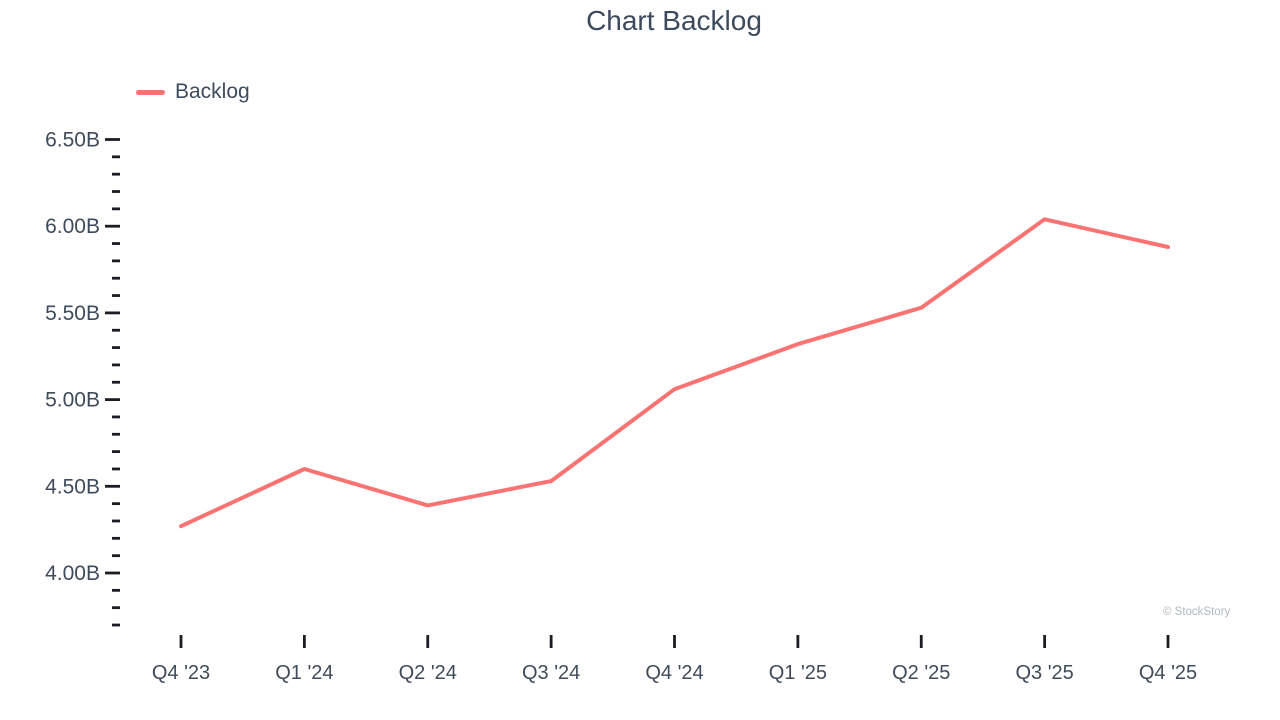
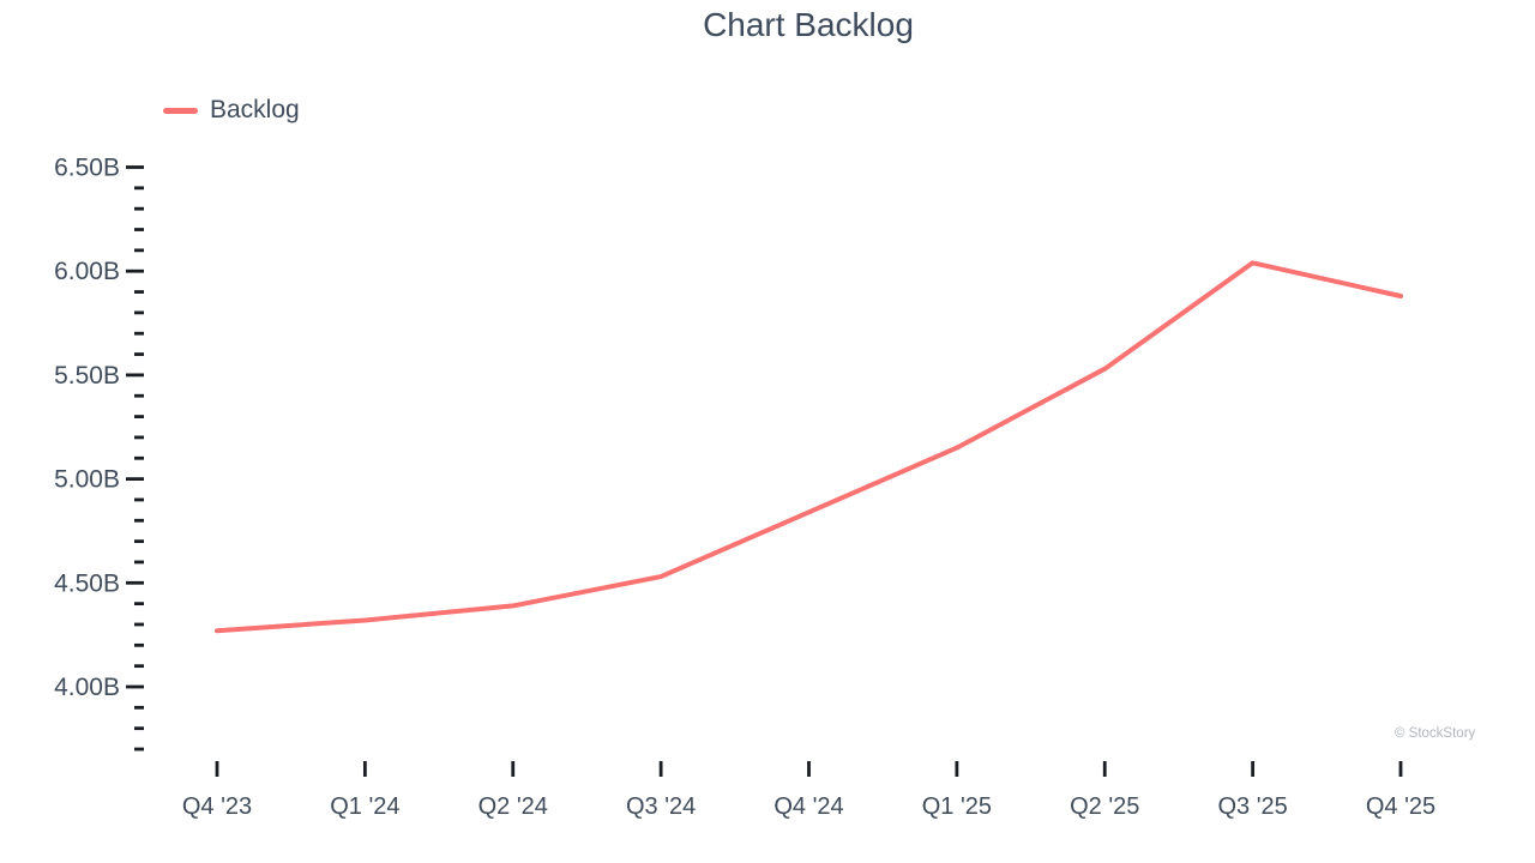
Q1 '24: 4.60B -> 4.32B
Q4 '24: 5.06B -> 4.84B
Q1 '25: 5.32B -> 5.15B
